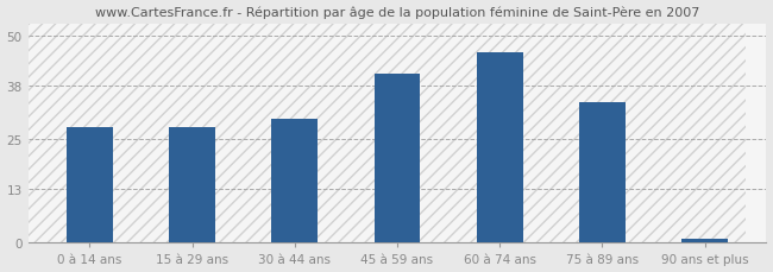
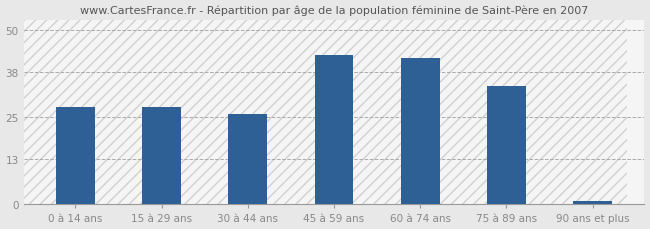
30 à 44 ans: 30 -> 26
45 à 59 ans: 41 -> 43
60 à 74 ans: 46 -> 42
